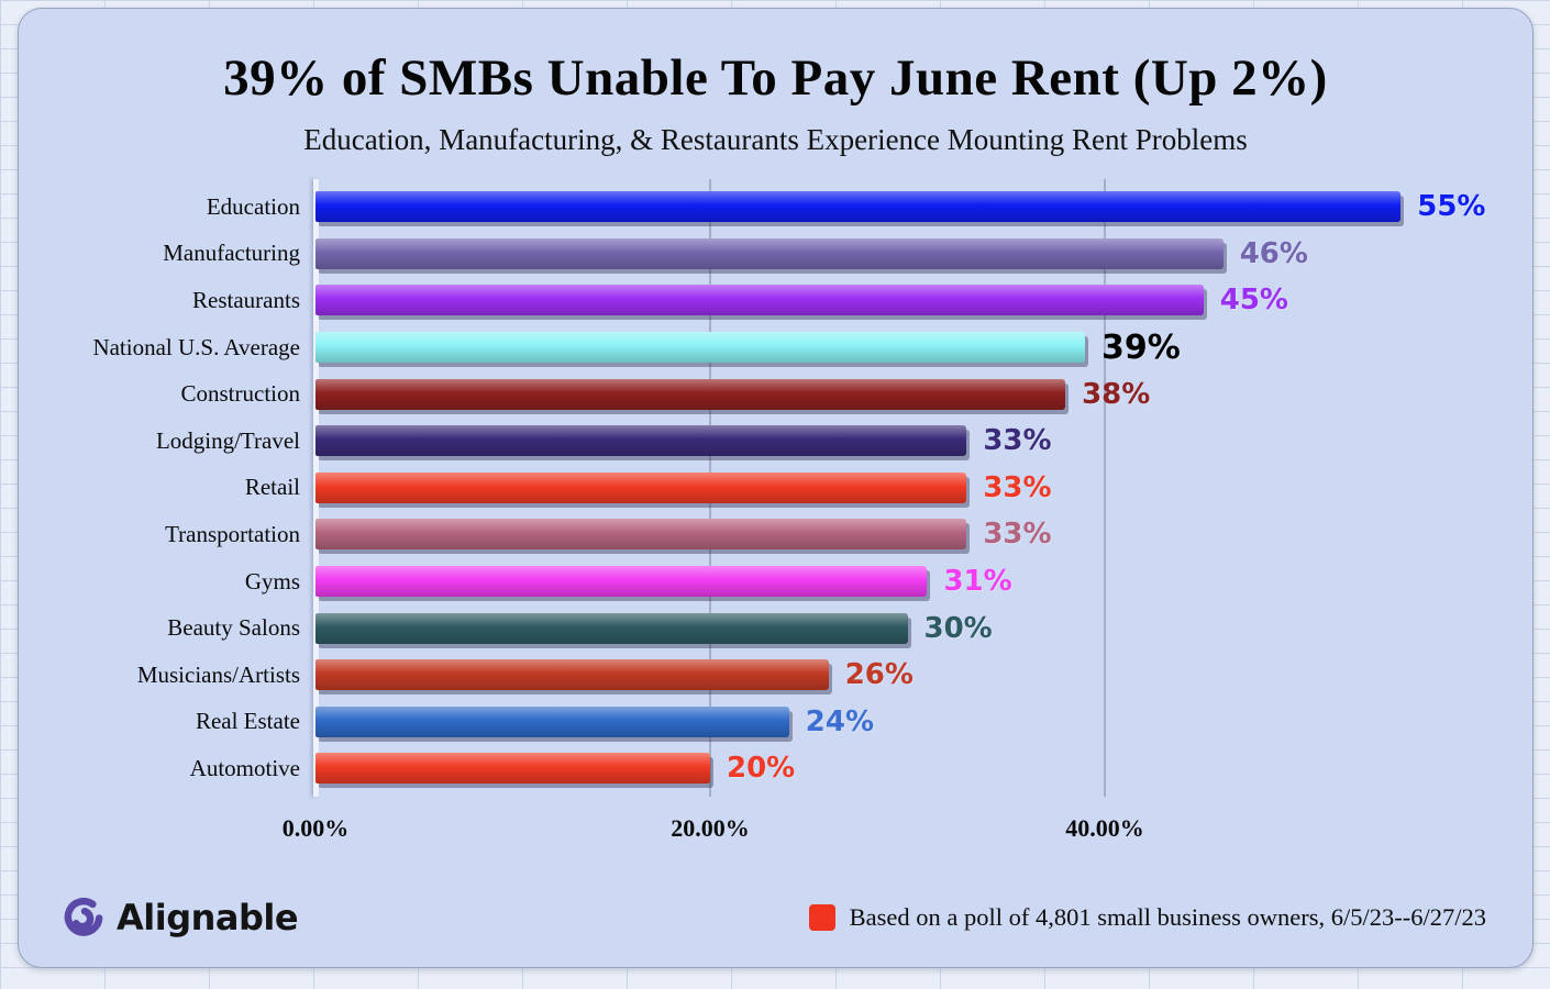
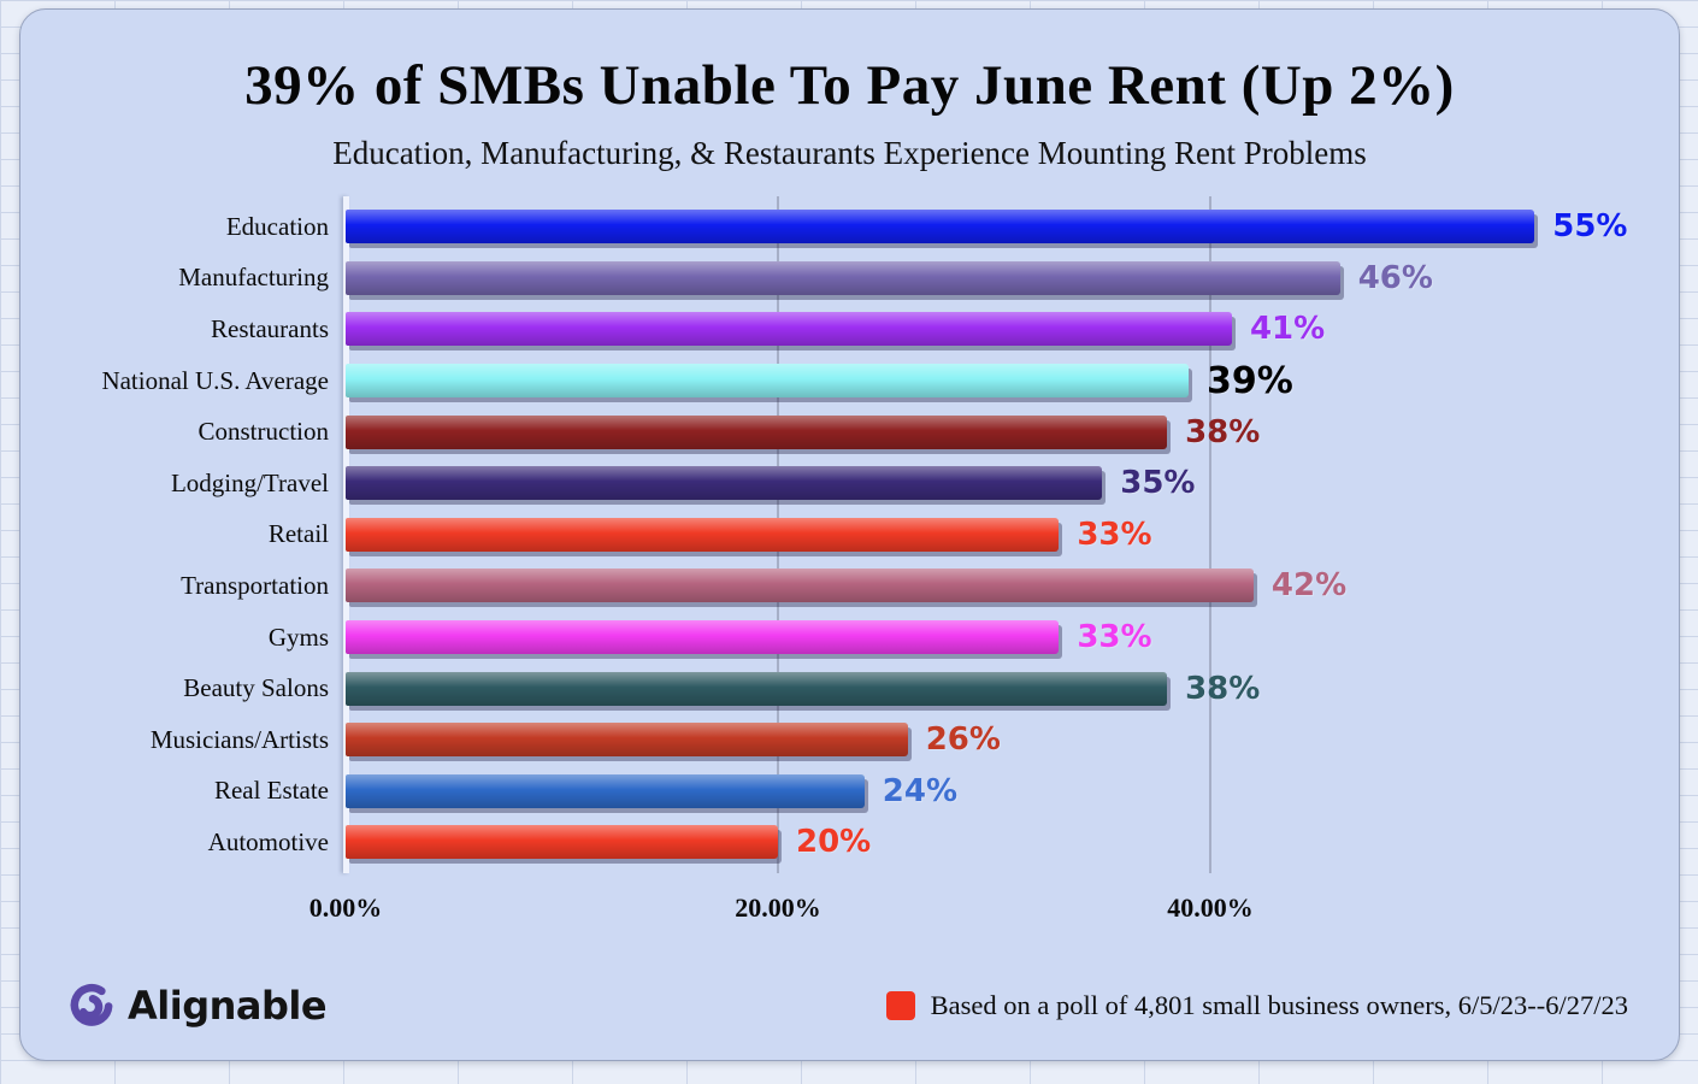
Restaurants: 45% -> 41%
Lodging/Travel: 33% -> 35%
Transportation: 33% -> 42%
Gyms: 31% -> 33%
Beauty Salons: 30% -> 38%
